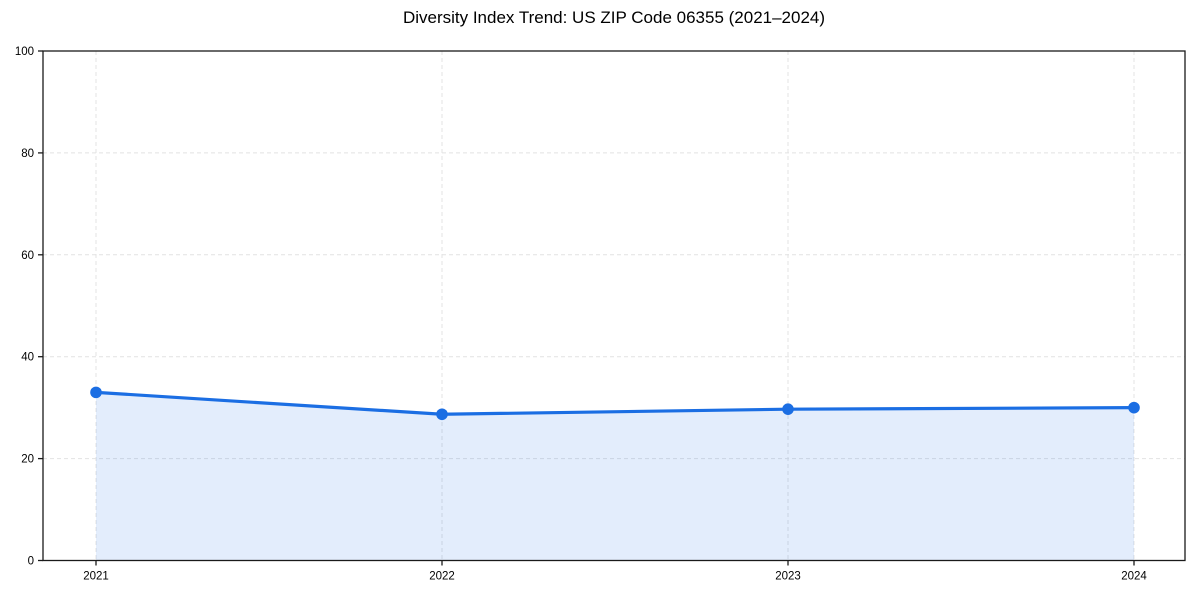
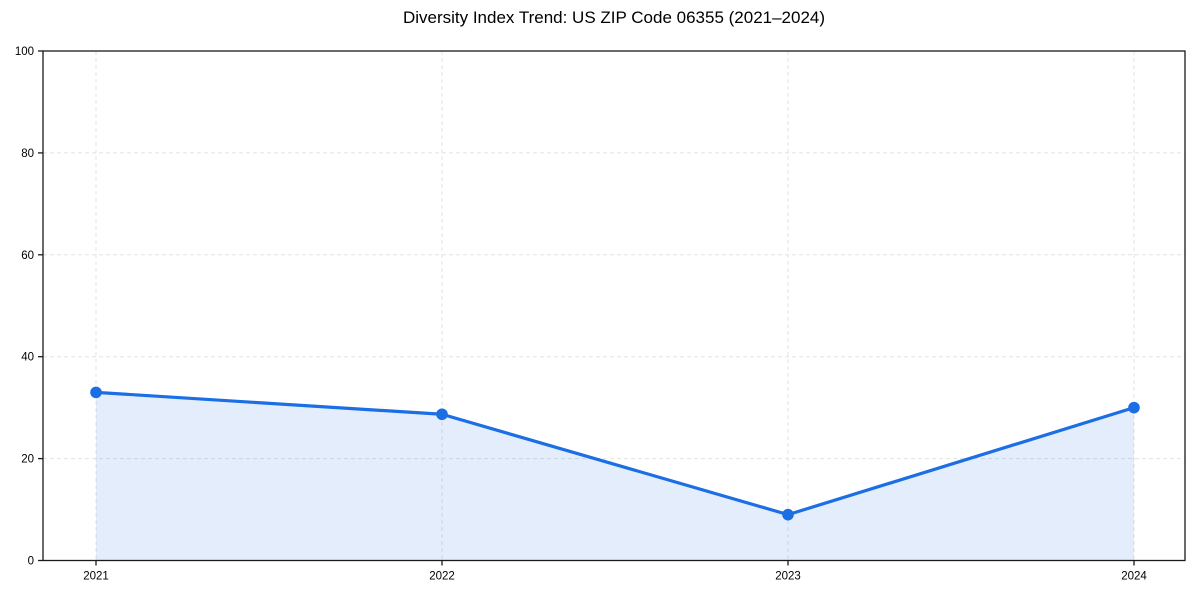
2023: 30 -> 9
